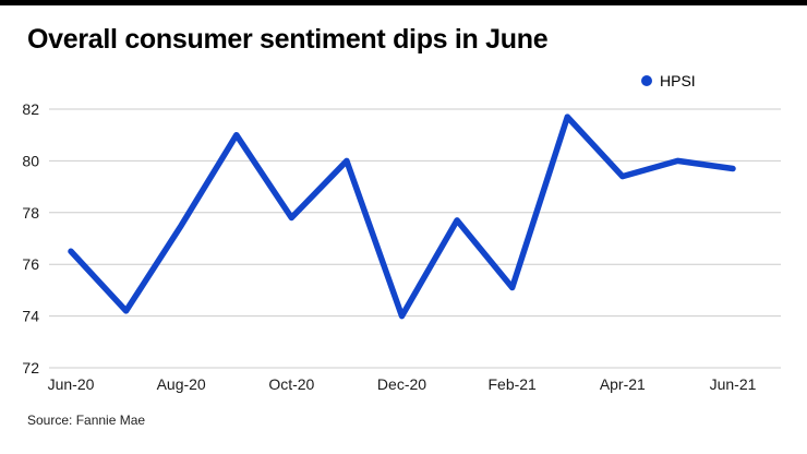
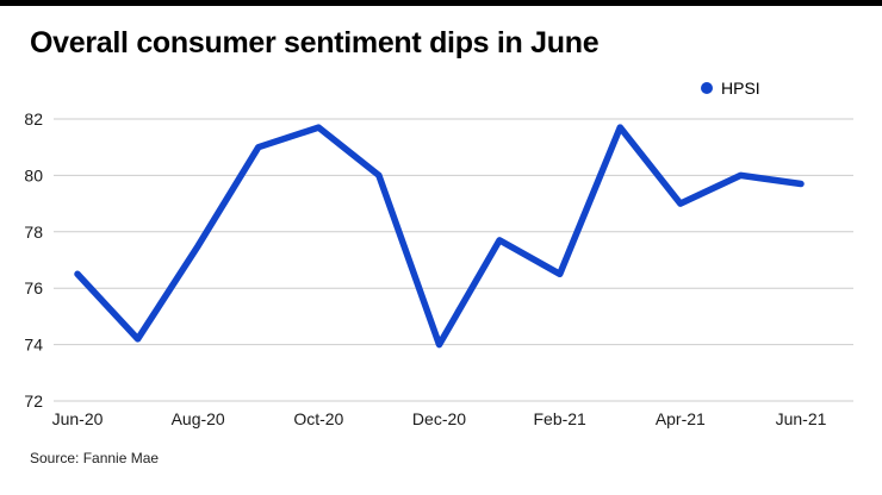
Oct-20: 77.8 -> 81.7
Feb-21: 75.1 -> 76.5
Apr-21: 79.4 -> 79.0
